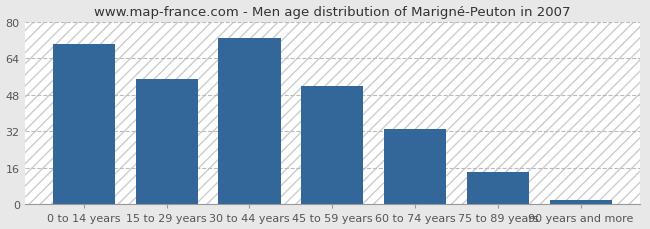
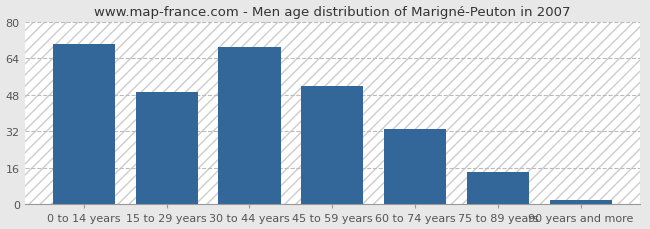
15 to 29 years: 55 -> 49
30 to 44 years: 73 -> 69
